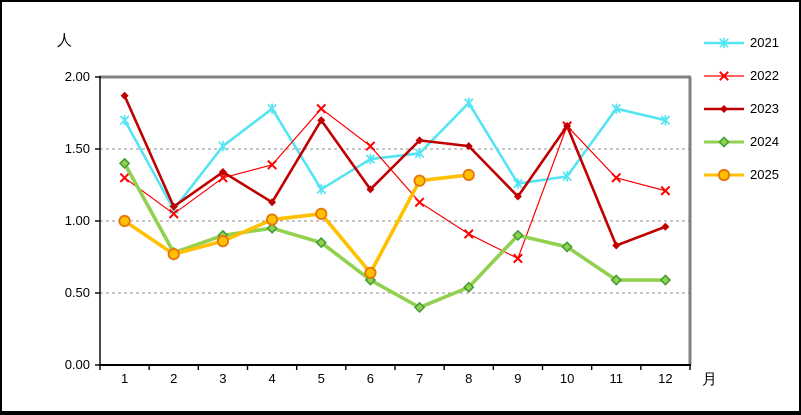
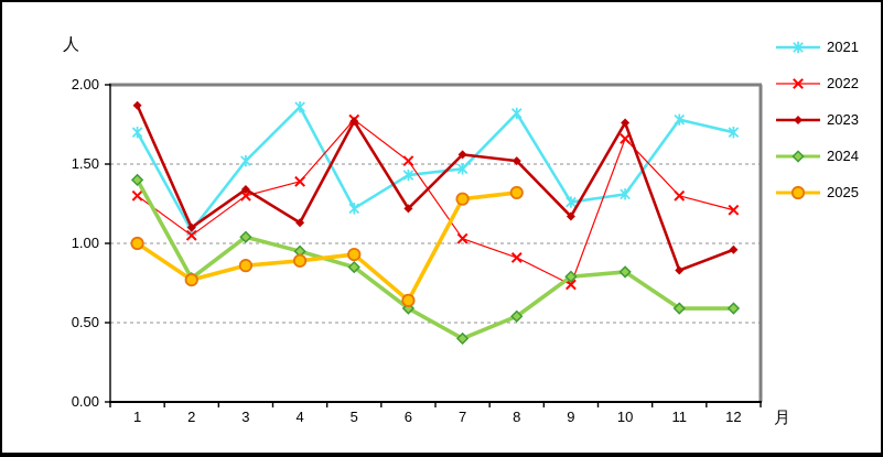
2024/3: 0.90 -> 1.04
2021/4: 1.78 -> 1.86
2025/4: 1.01 -> 0.89
2023/5: 1.70 -> 1.77
2025/5: 1.05 -> 0.93
2022/7: 1.13 -> 1.03
2024/9: 0.90 -> 0.79
2023/10: 1.66 -> 1.76
